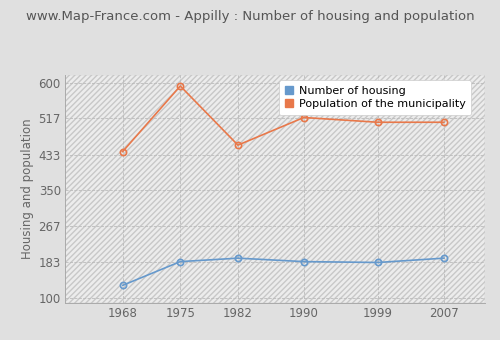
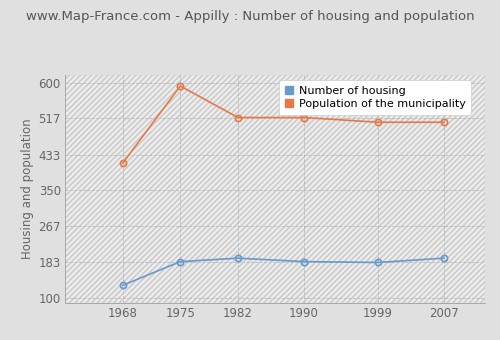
Population of the municipality/1968: 440 -> 413
Population of the municipality/1982: 455 -> 519
